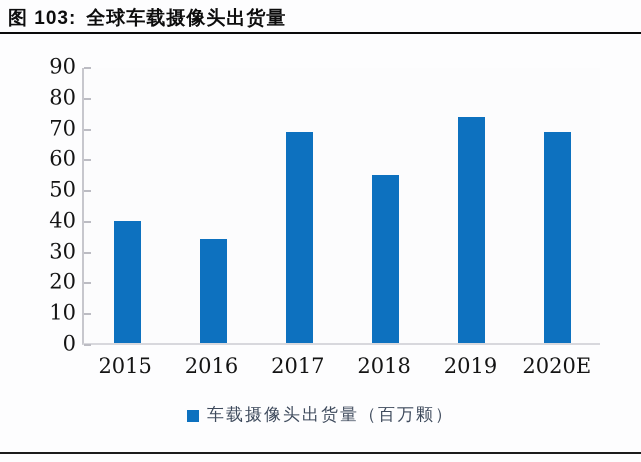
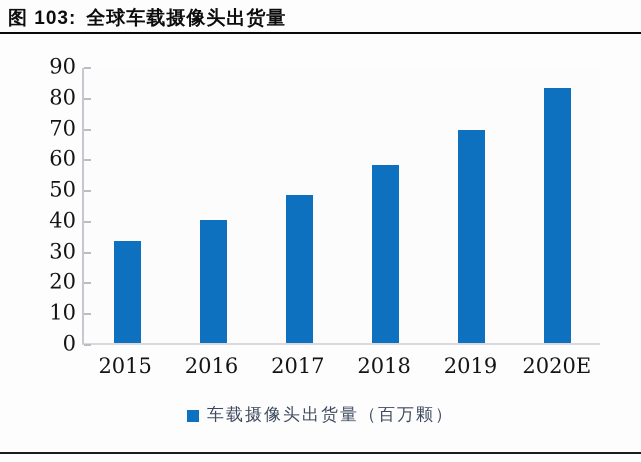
2015: 40 -> 34
2016: 34 -> 40
2017: 69 -> 48
2018: 55 -> 58
2019: 74 -> 70
2020E: 69 -> 84
